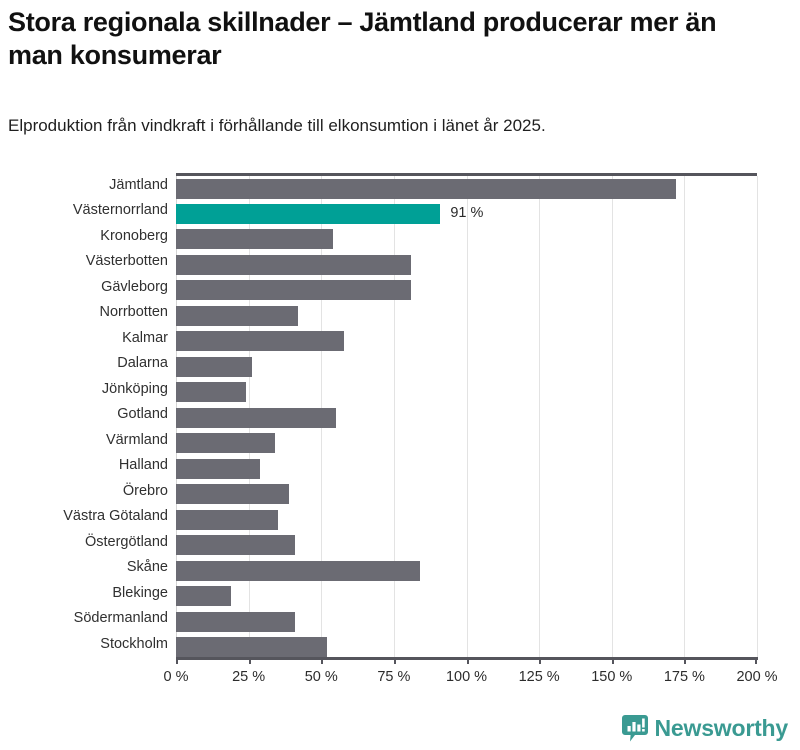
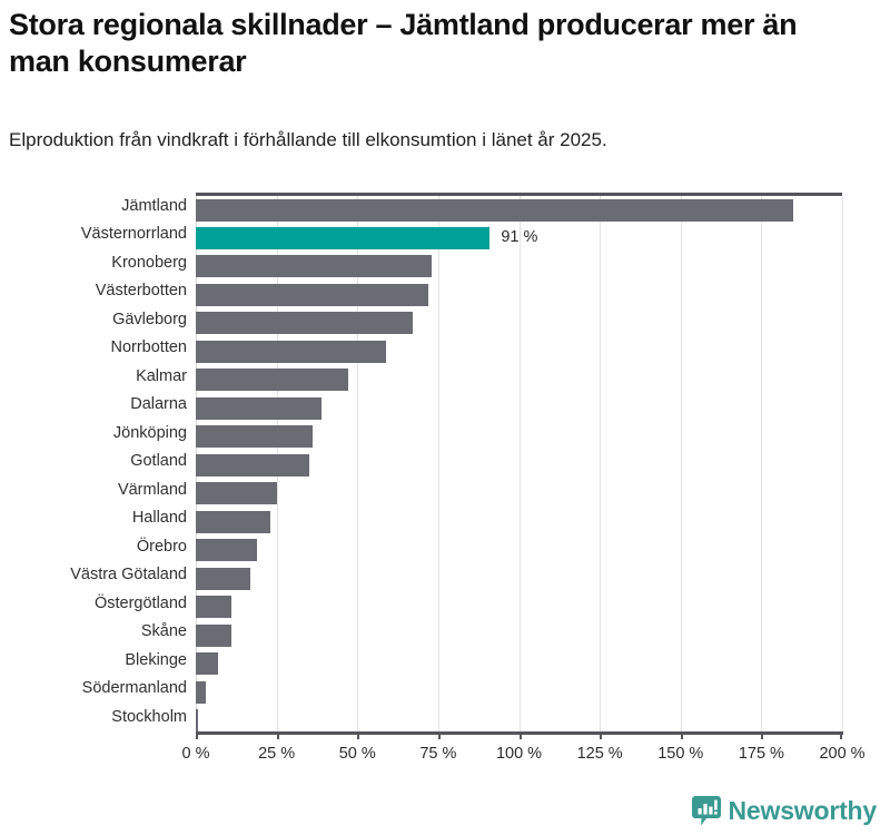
Jämtland: 172% -> 185%
Kronoberg: 54% -> 73%
Västerbotten: 81% -> 72%
Gävleborg: 81% -> 67%
Norrbotten: 42% -> 59%
Kalmar: 58% -> 47%
Dalarna: 26% -> 39%
Jönköping: 24% -> 36%
Gotland: 55% -> 35%
Värmland: 34% -> 25%
Halland: 29% -> 23%
Örebro: 39% -> 19%
Västra Götaland: 35% -> 17%
Östergötland: 41% -> 11%
Skåne: 84% -> 11%
Blekinge: 19% -> 7%
Södermanland: 41% -> 3%
Stockholm: 52% -> 1%
